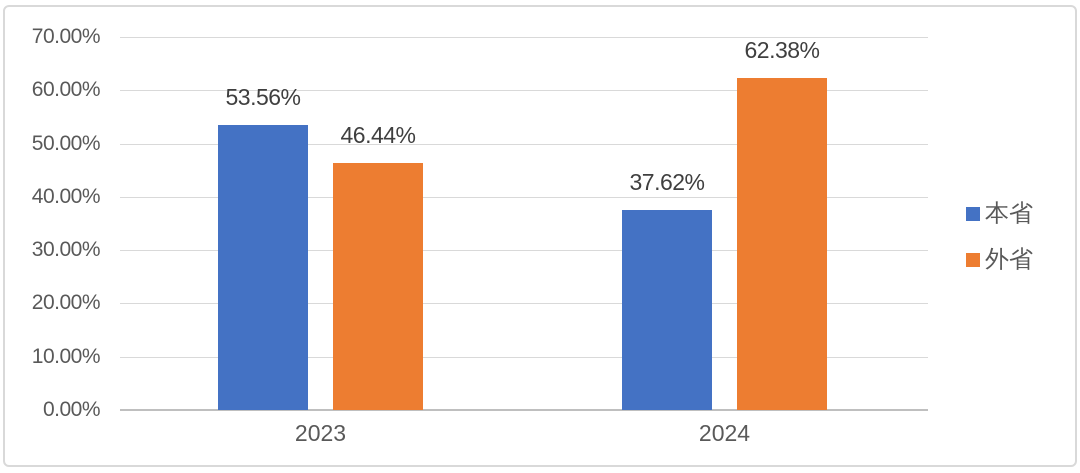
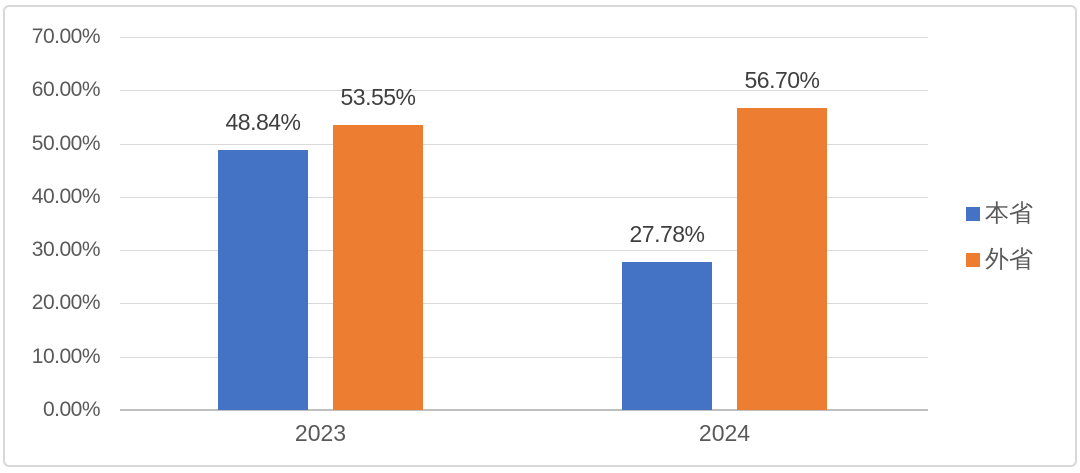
本省/2023: 53.56% -> 48.84%
外省/2023: 46.44% -> 53.55%
本省/2024: 37.62% -> 27.78%
外省/2024: 62.38% -> 56.70%
